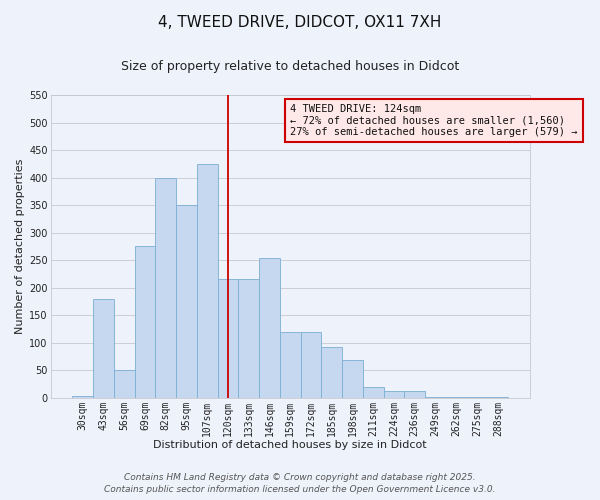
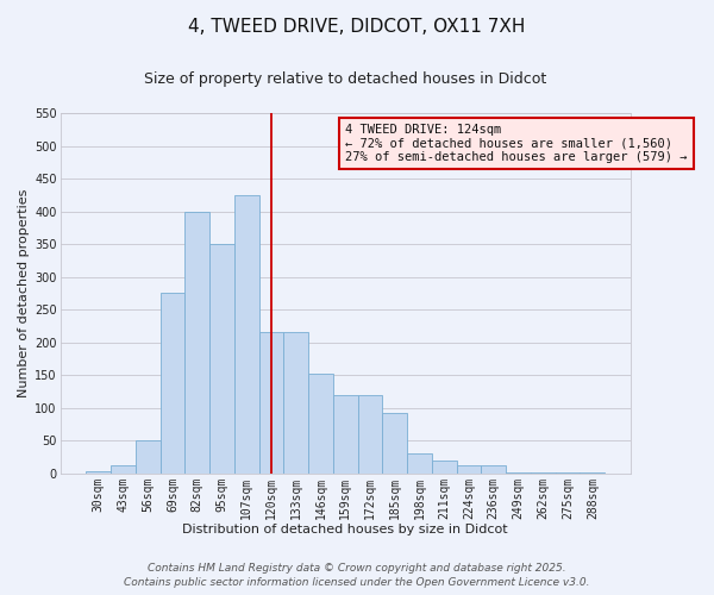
43sqm: 180 -> 12
146sqm: 254 -> 152
198sqm: 68 -> 30
